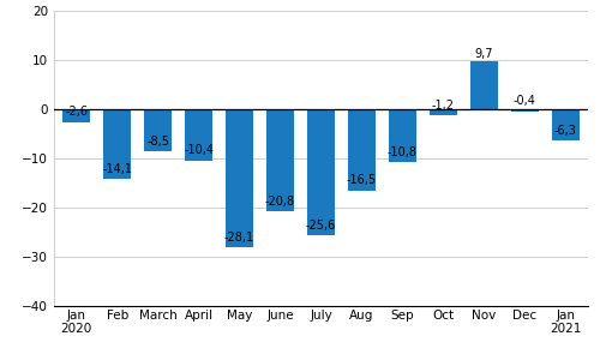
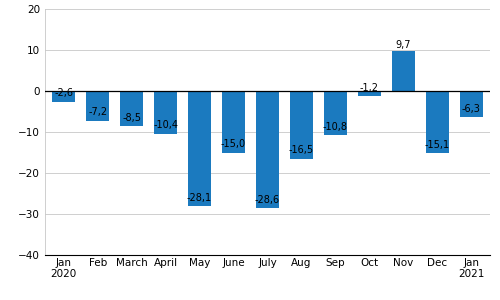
Feb: -14,1 -> -7,2
June: -20,8 -> -15,0
July: -25,6 -> -28,6
Dec: -0,4 -> -15,1
